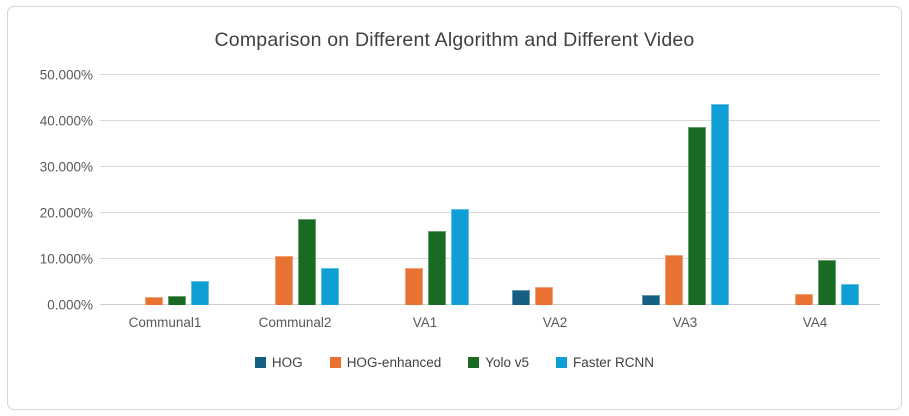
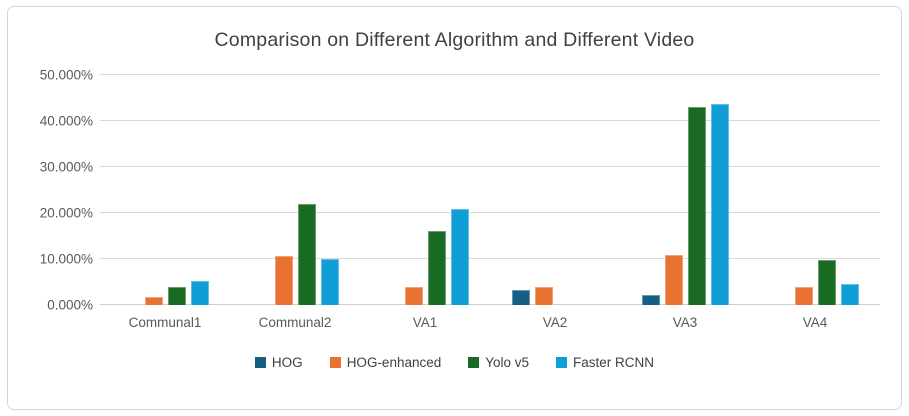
Yolo v5/Communal1: 2% -> 4%
Yolo v5/Communal2: 19% -> 22%
Faster RCNN/Communal2: 8% -> 10%
HOG-enhanced/VA1: 8% -> 4%
Yolo v5/VA3: 39% -> 43%
HOG-enhanced/VA4: 2% -> 4%
